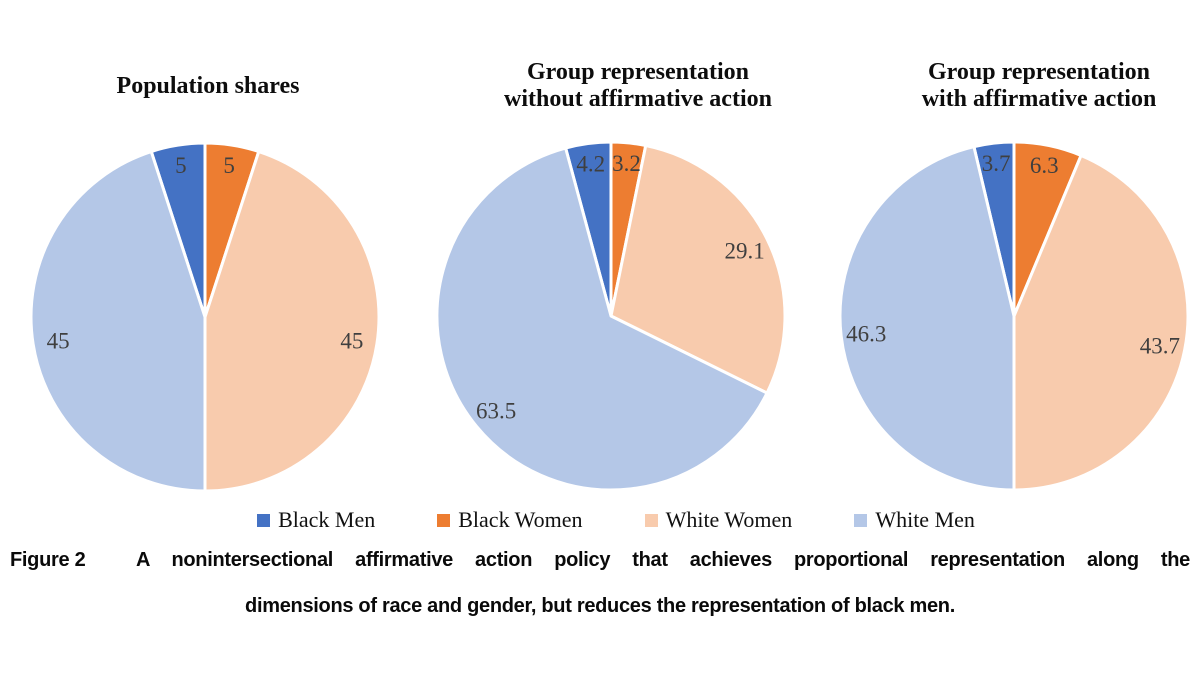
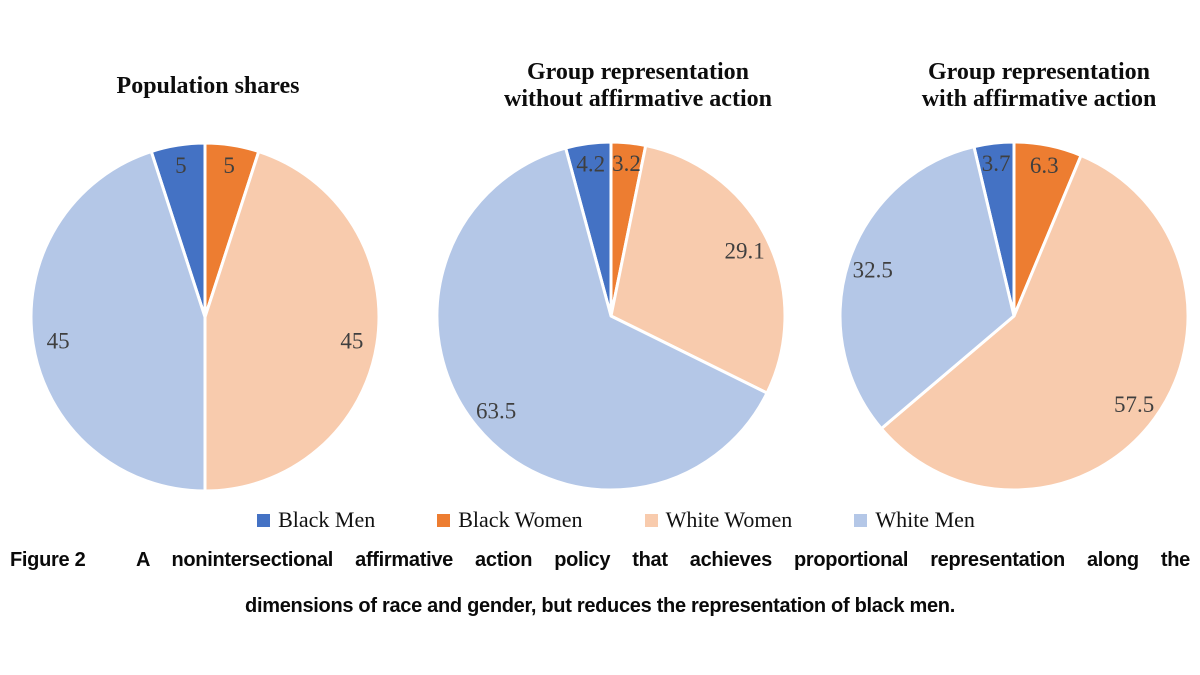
Group representation with affirmative action/White Women: 43.7 -> 57.5
Group representation with affirmative action/White Men: 46.3 -> 32.5
